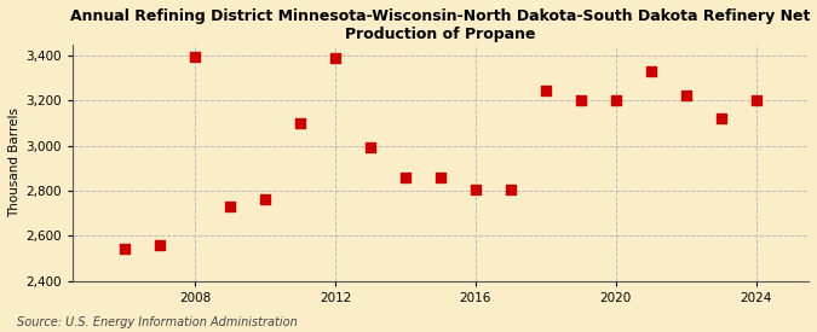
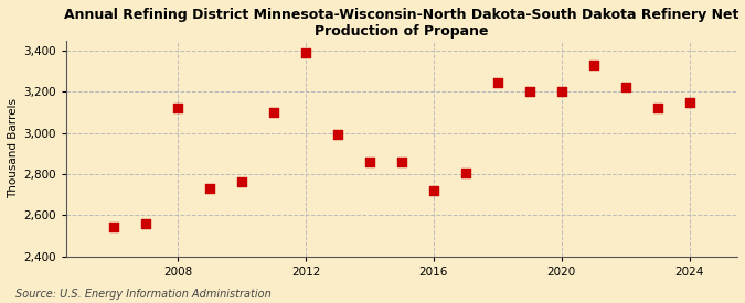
2008: 3,400 -> 3,120
2016: 2,800 -> 2,720
2024: 3,200 -> 3,150
